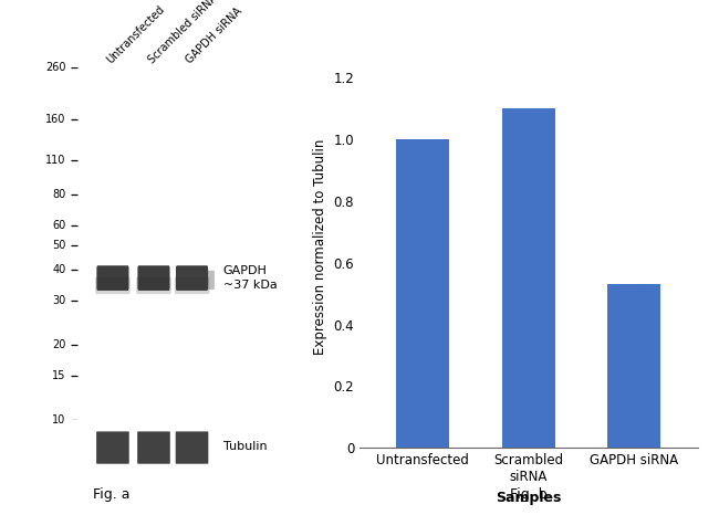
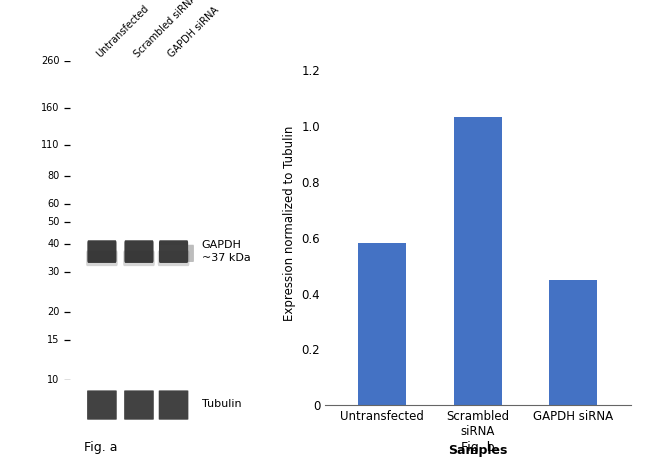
Untransfected: 1.00 -> 0.58
Scrambled siRNA: 1.10 -> 1.03
GAPDH siRNA: 0.53 -> 0.45
